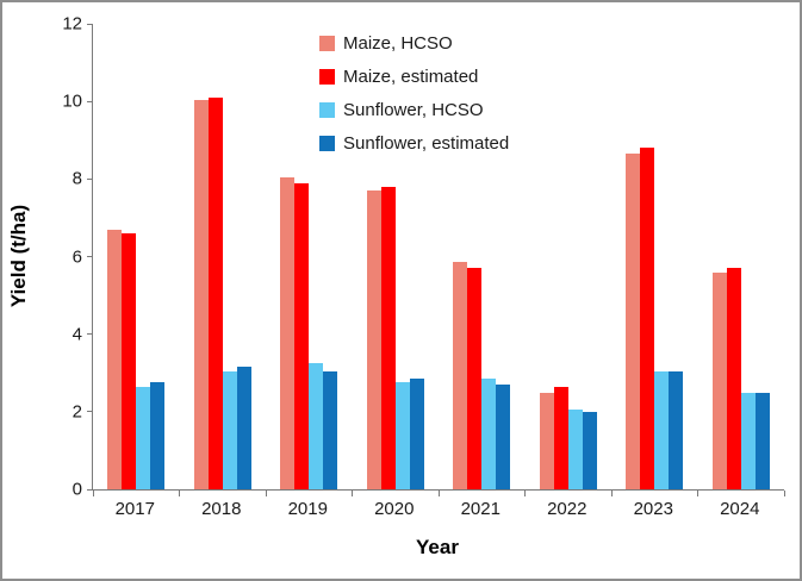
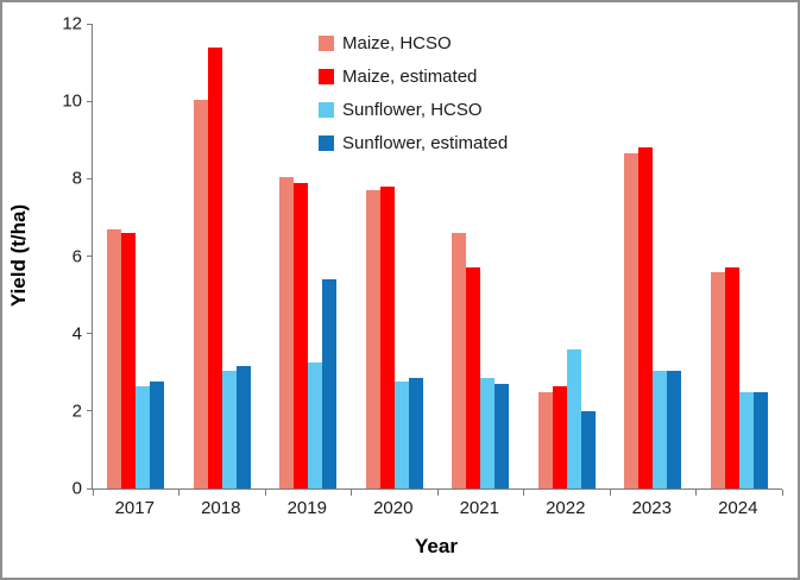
Maize, estimated/2018: 10.1 -> 11.4
Sunflower, estimated/2019: 3.0 -> 5.4
Maize, HCSO/2021: 5.8 -> 6.6
Sunflower, HCSO/2022: 2.0 -> 3.6
